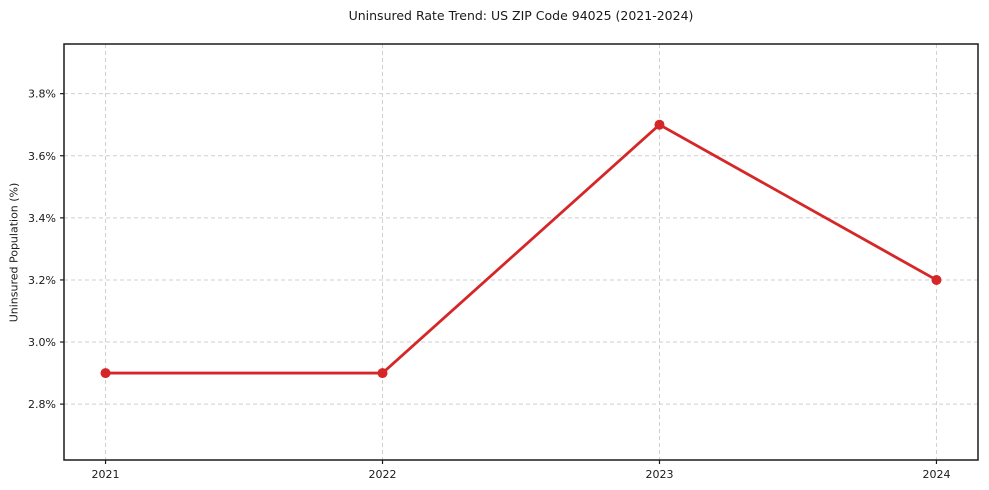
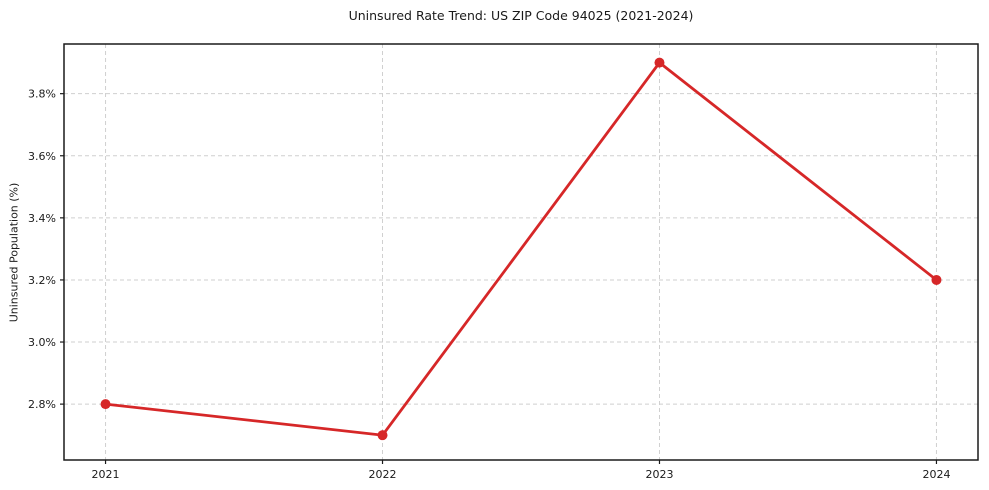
2021: 2.9% -> 2.8%
2022: 2.9% -> 2.7%
2023: 3.7% -> 3.9%
